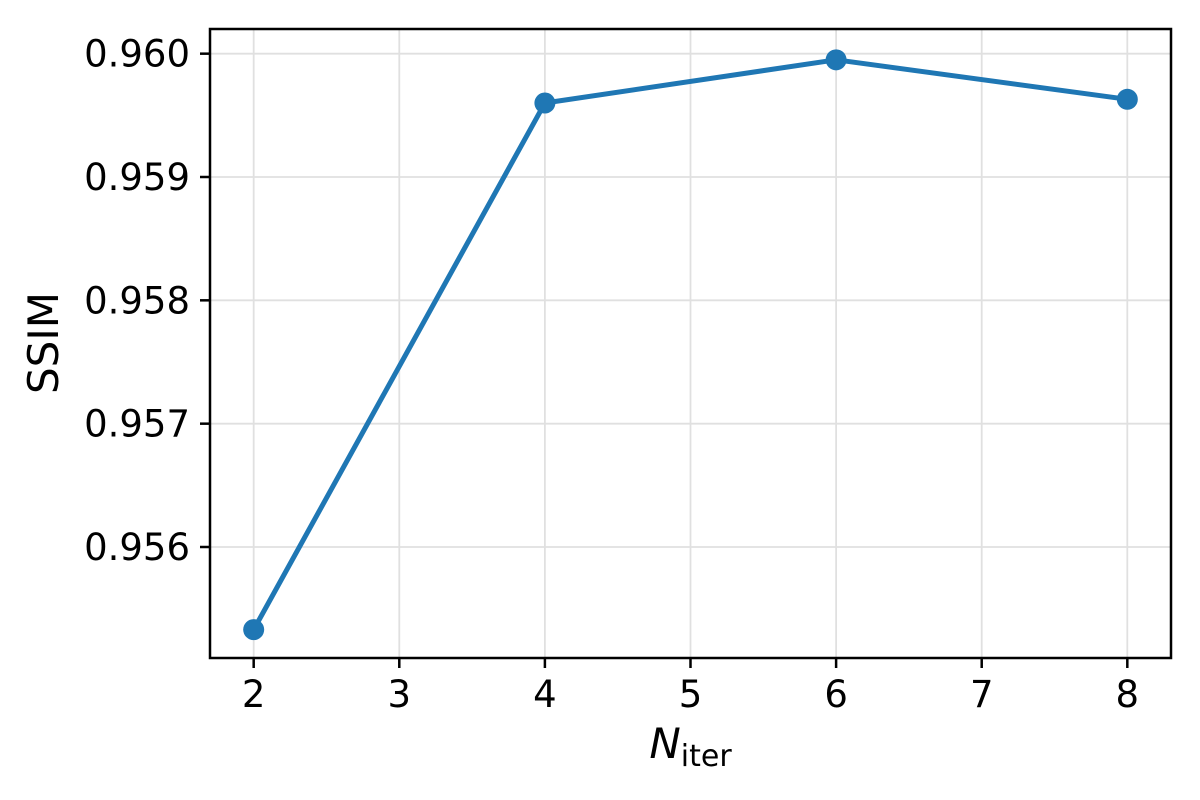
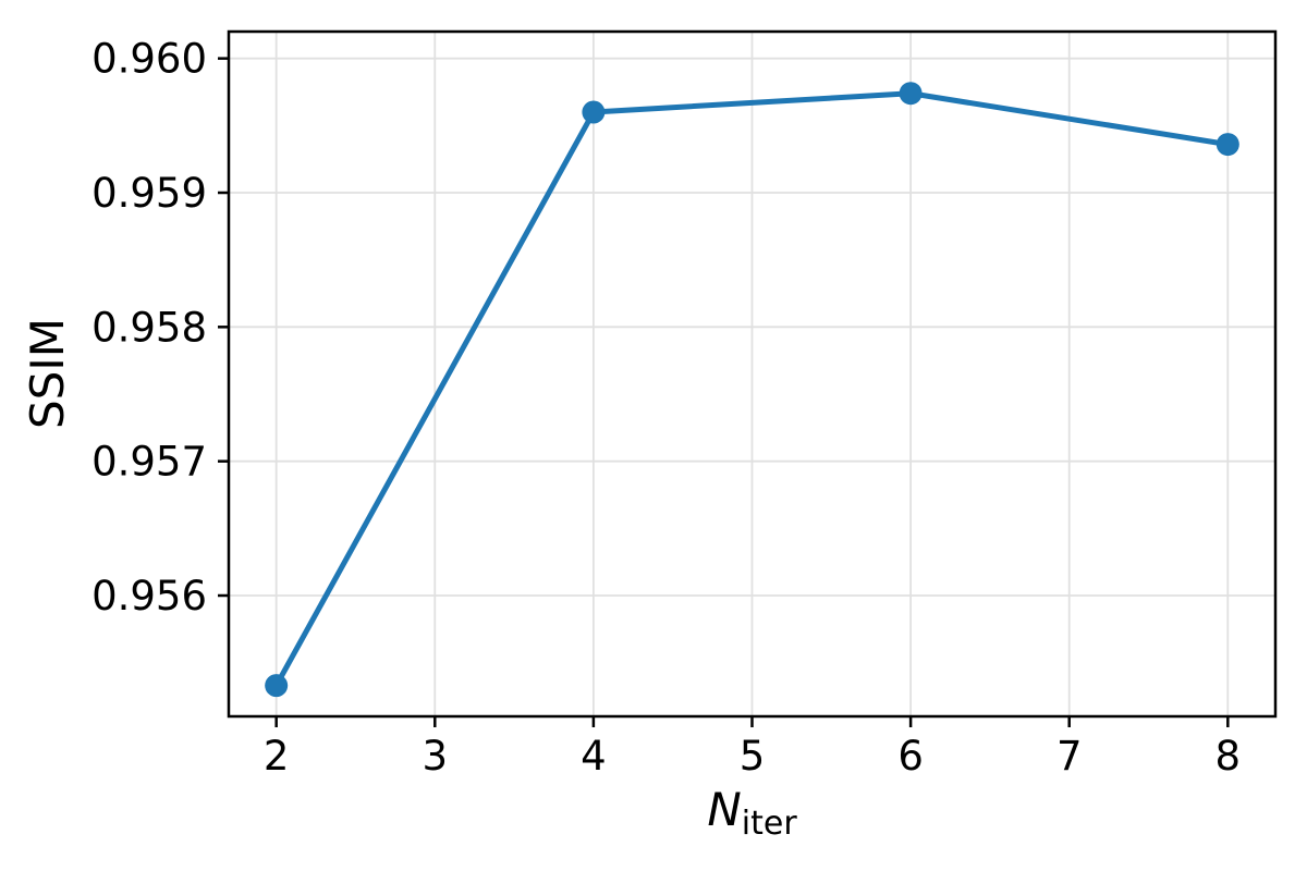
6: 0.95995 -> 0.95974
8: 0.95963 -> 0.95936
